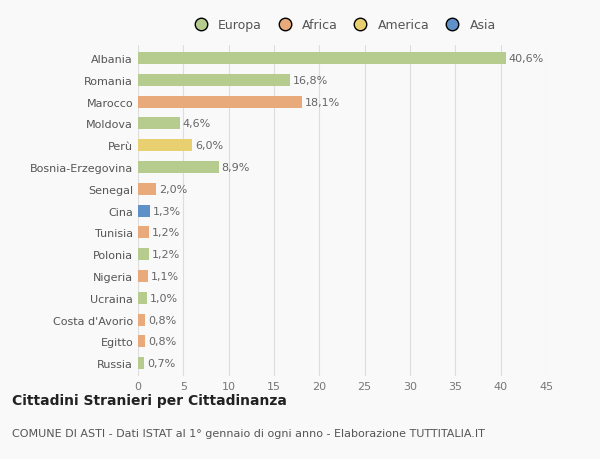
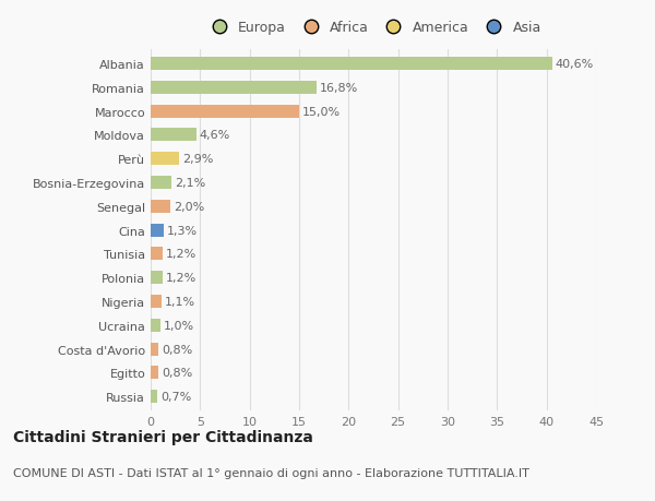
Marocco: 18,1% -> 15,0%
Perù: 6,0% -> 2,9%
Bosnia-Erzegovina: 8,9% -> 2,1%
